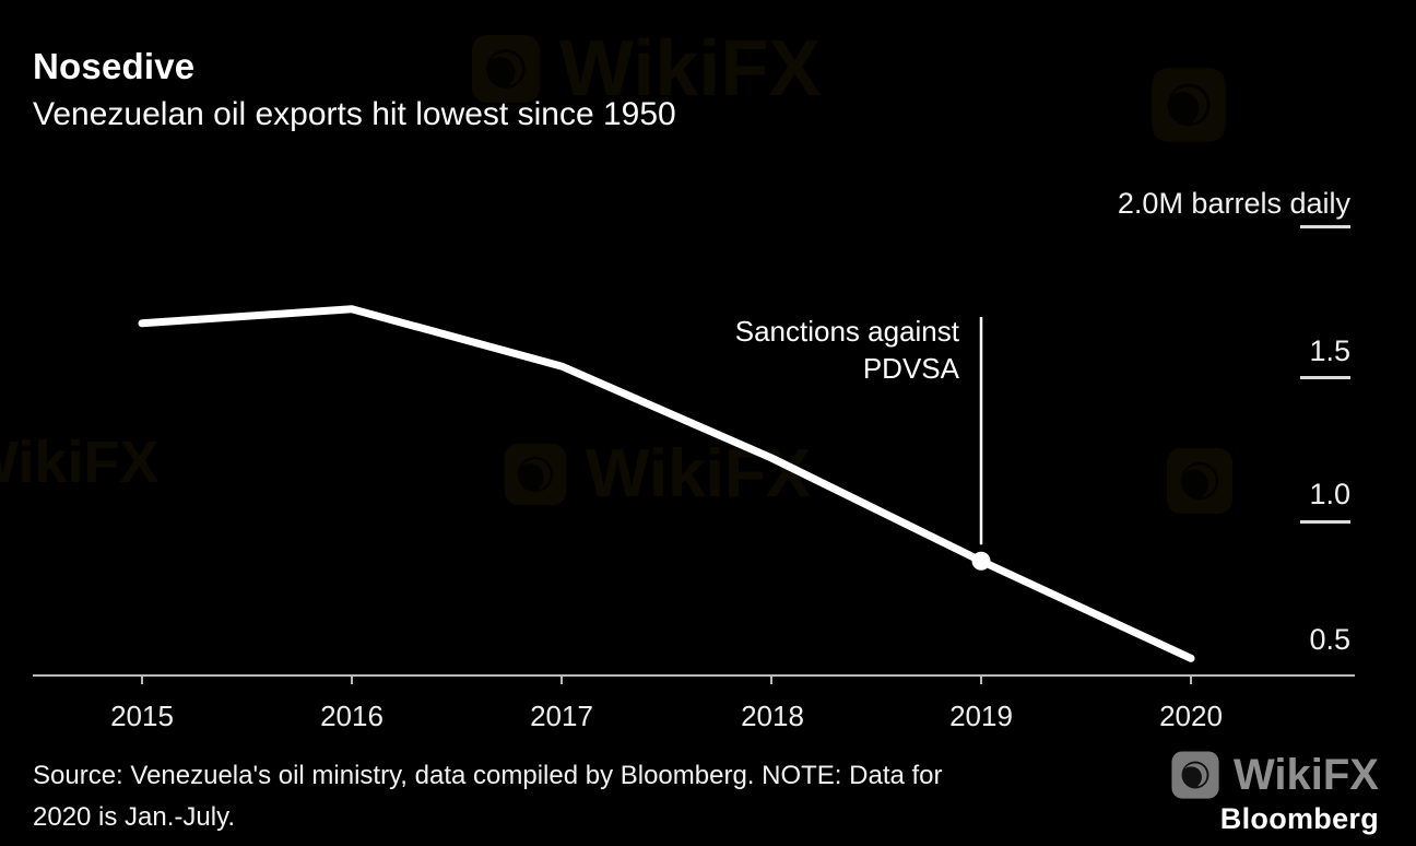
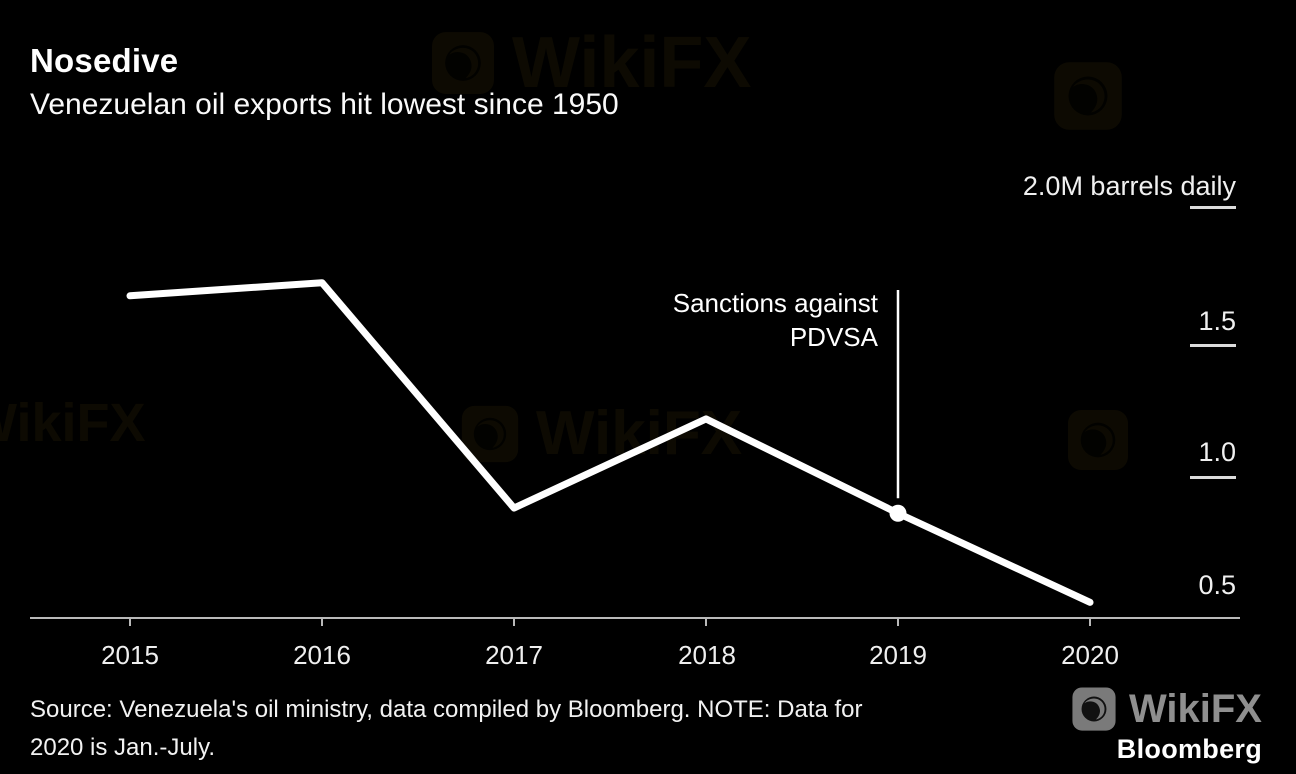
2017: 1.45 -> 0.79
